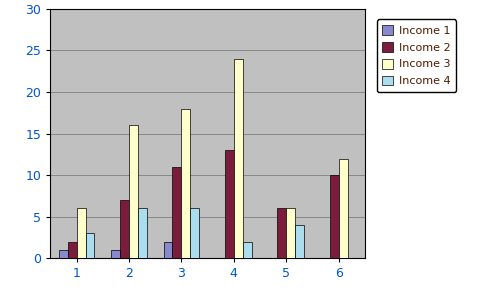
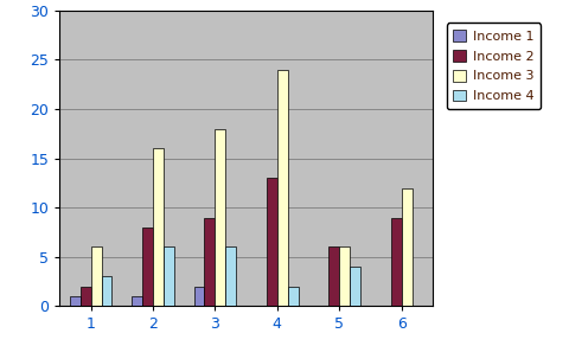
Income 2/2: 7 -> 8
Income 2/3: 11 -> 9
Income 2/6: 10 -> 9
